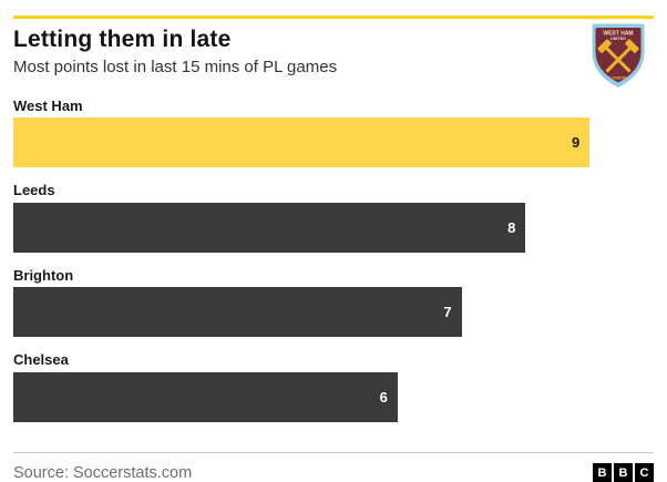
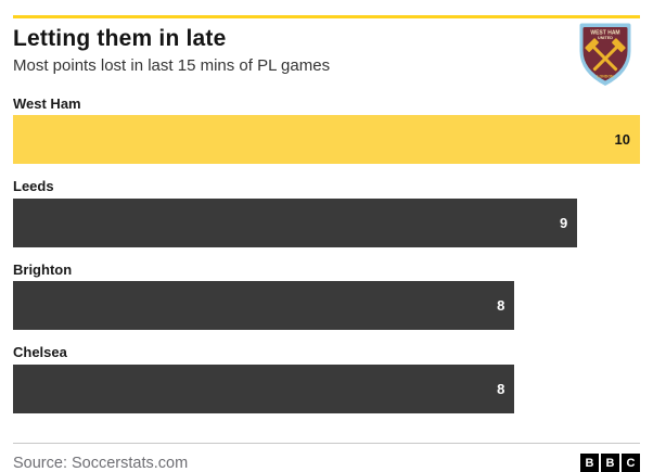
West Ham: 9 -> 10
Leeds: 8 -> 9
Brighton: 7 -> 8
Chelsea: 6 -> 8
